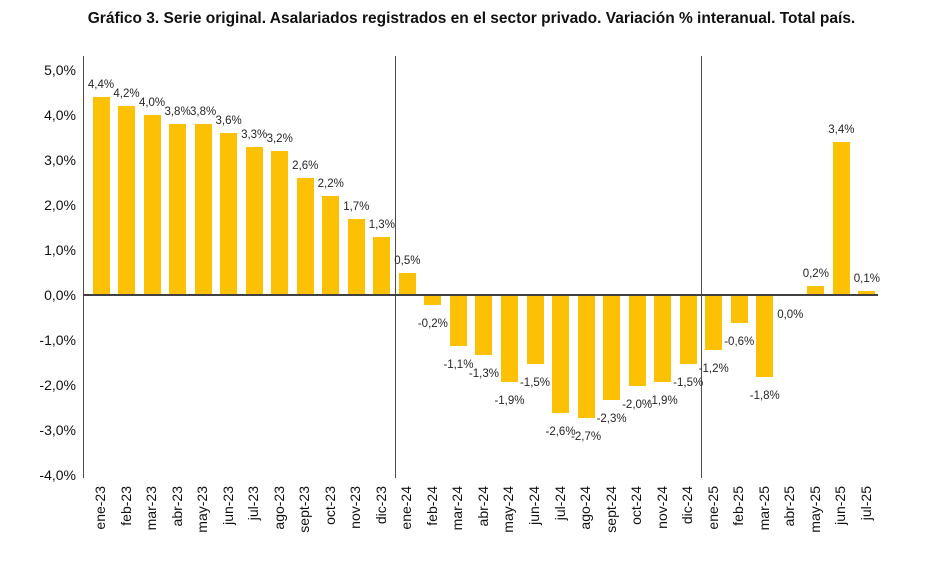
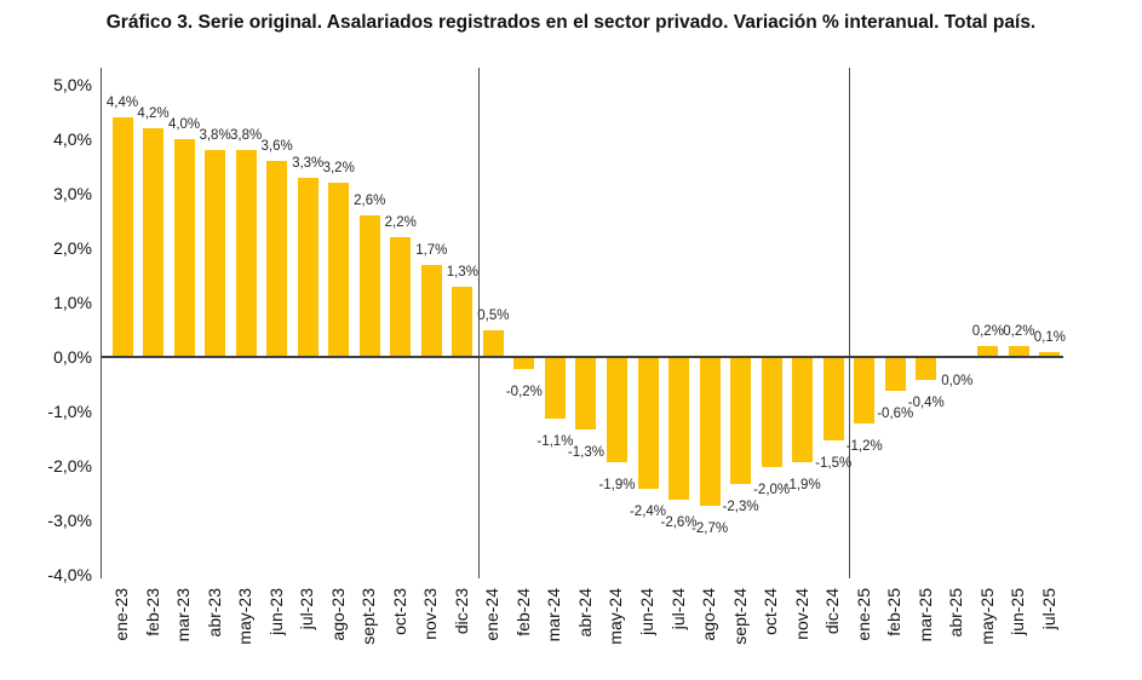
jun-24: -1,5% -> -2,4%
mar-25: -1,8% -> -0,4%
jun-25: 3,4% -> 0,2%
